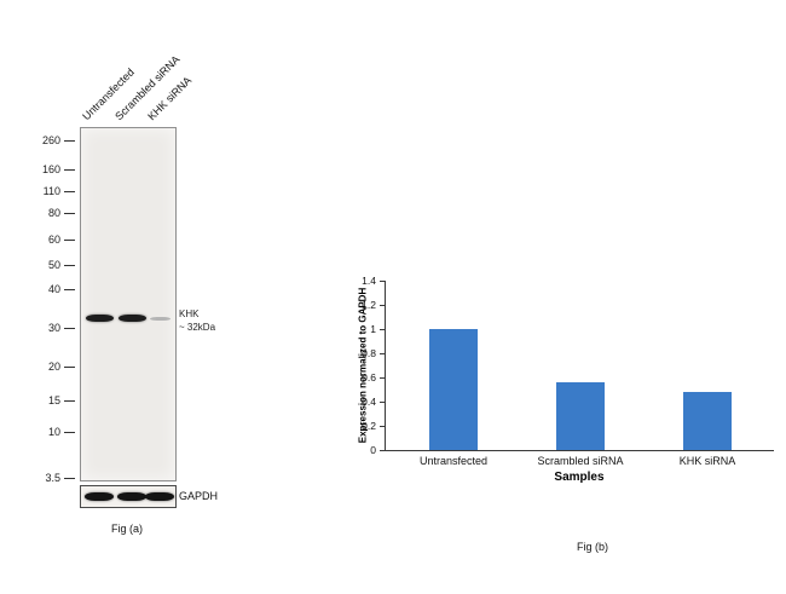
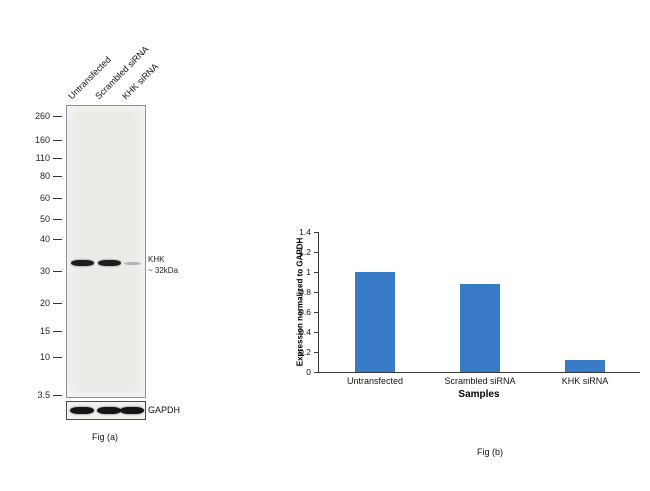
Scrambled siRNA: 0.56 -> 0.88
KHK siRNA: 0.48 -> 0.12
